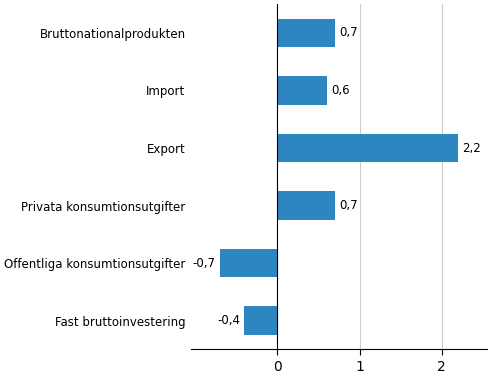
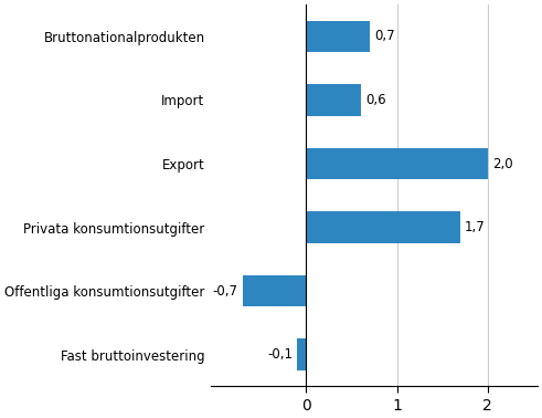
Export: 2,2 -> 2,0
Privata konsumtionsutgifter: 0,7 -> 1,7
Fast bruttoinvestering: -0,4 -> -0,1
